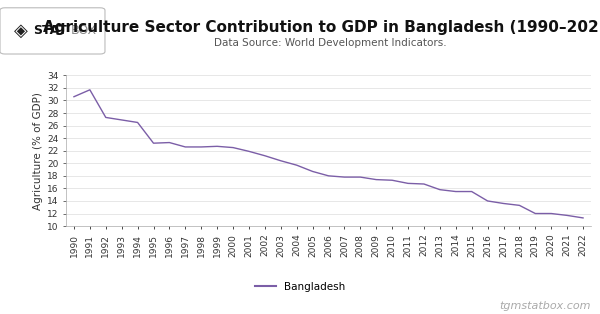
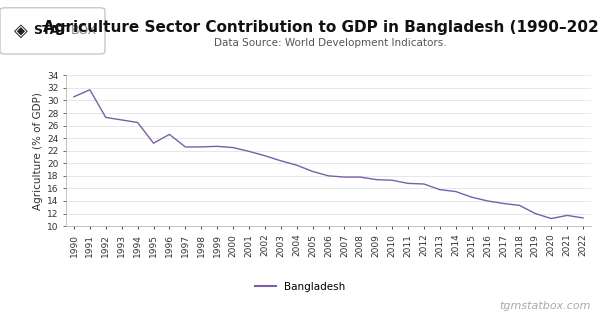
1996: 23.3 -> 24.6
2015: 15.5 -> 14.6
2020: 12.0 -> 11.2
